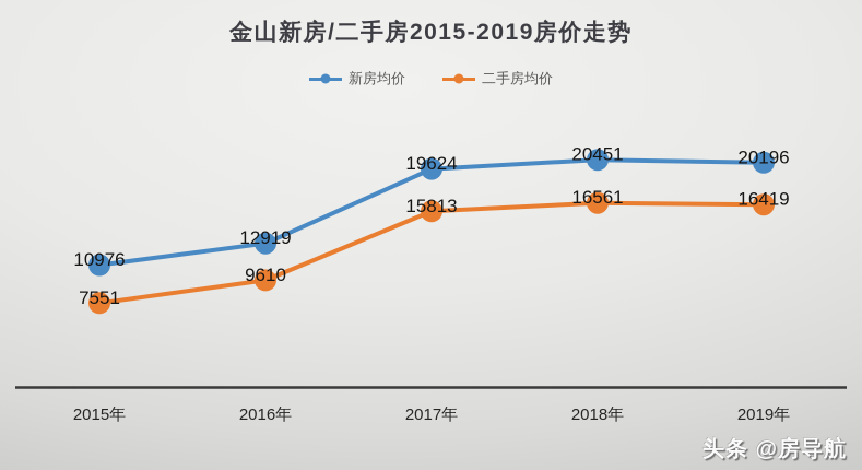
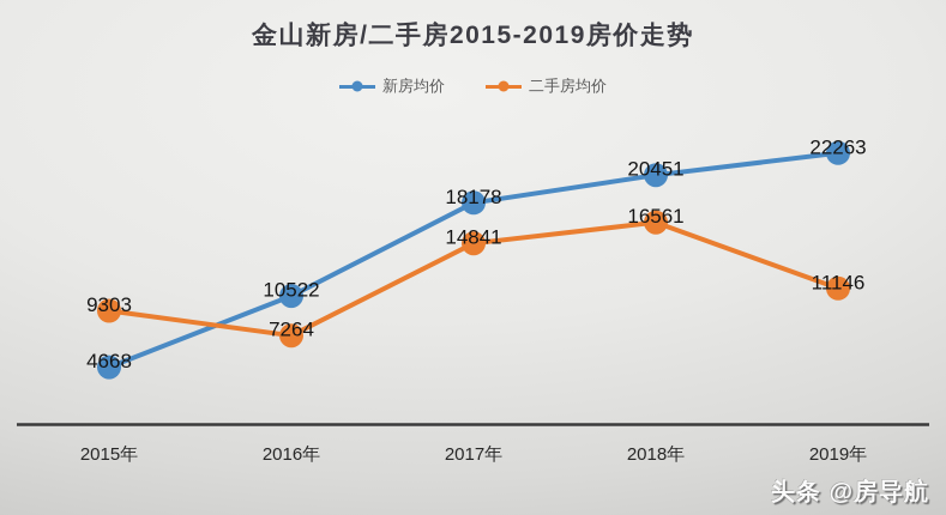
新房均价/2015年: 10976 -> 4668
二手房均价/2015年: 7551 -> 9303
新房均价/2016年: 12919 -> 10522
二手房均价/2016年: 9610 -> 7264
新房均价/2017年: 19624 -> 18178
二手房均价/2017年: 15813 -> 14841
新房均价/2019年: 20196 -> 22263
二手房均价/2019年: 16419 -> 11146
